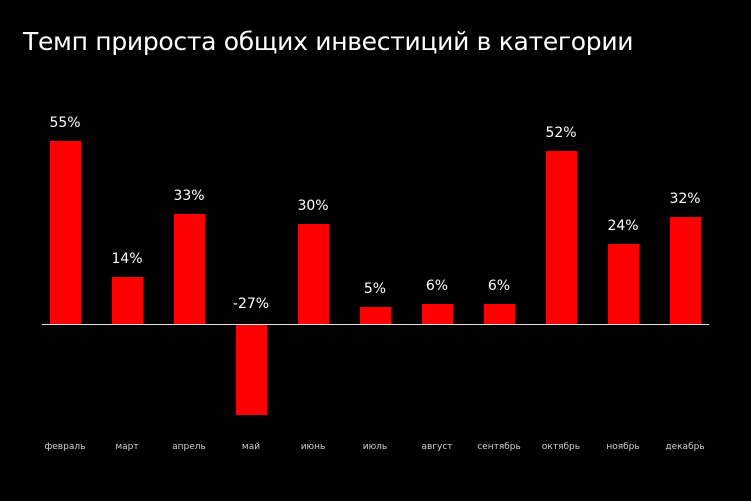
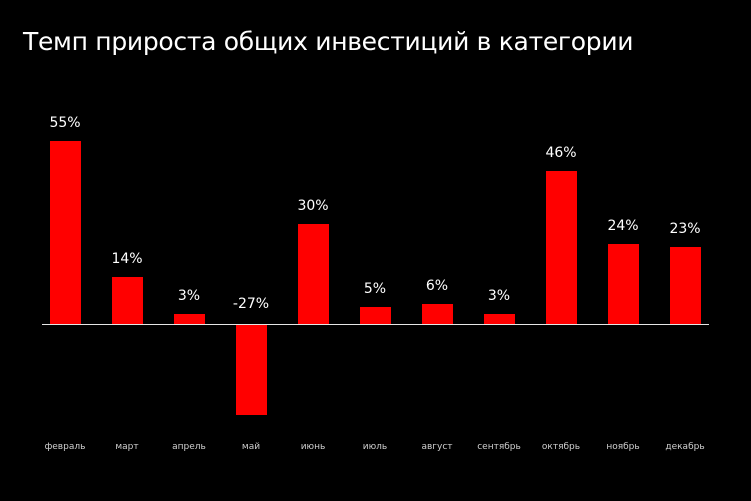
апрель: 33% -> 3%
сентябрь: 6% -> 3%
октябрь: 52% -> 46%
декабрь: 32% -> 23%
